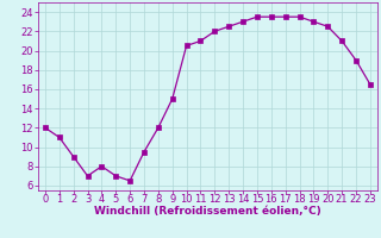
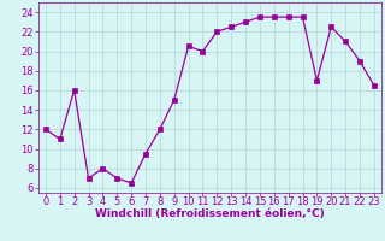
2: 9.0 -> 16.0
11: 21.0 -> 20.0
19: 23.0 -> 17.0
